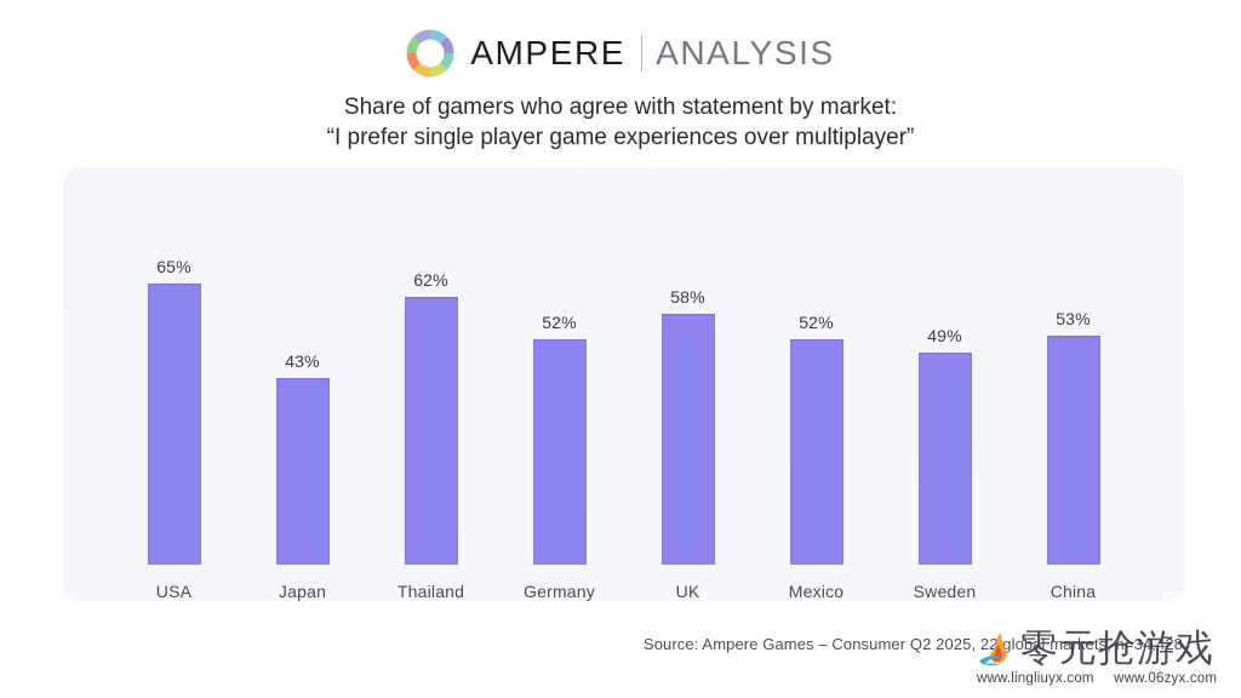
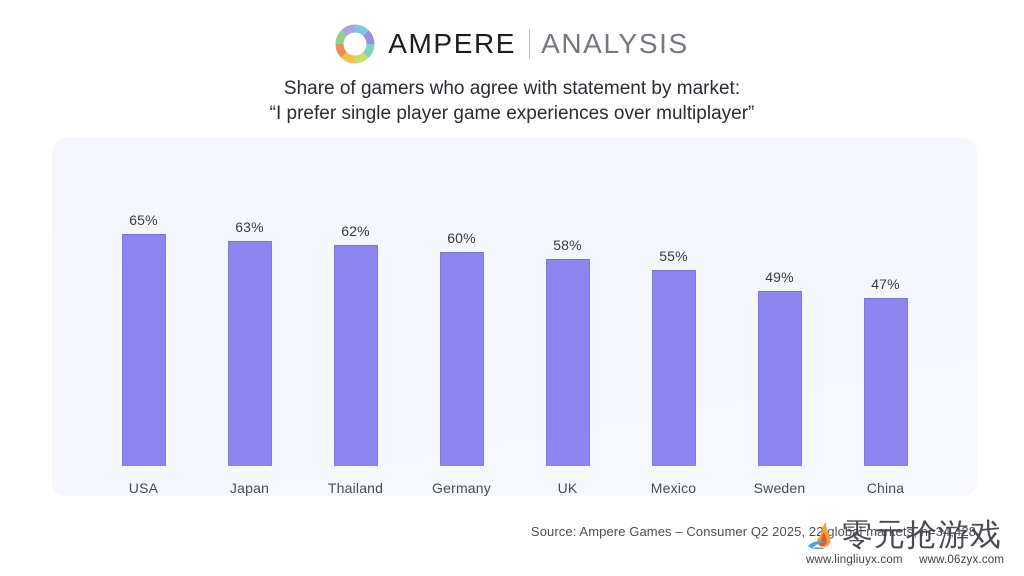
Japan: 43% -> 63%
Germany: 52% -> 60%
Mexico: 52% -> 55%
China: 53% -> 47%
